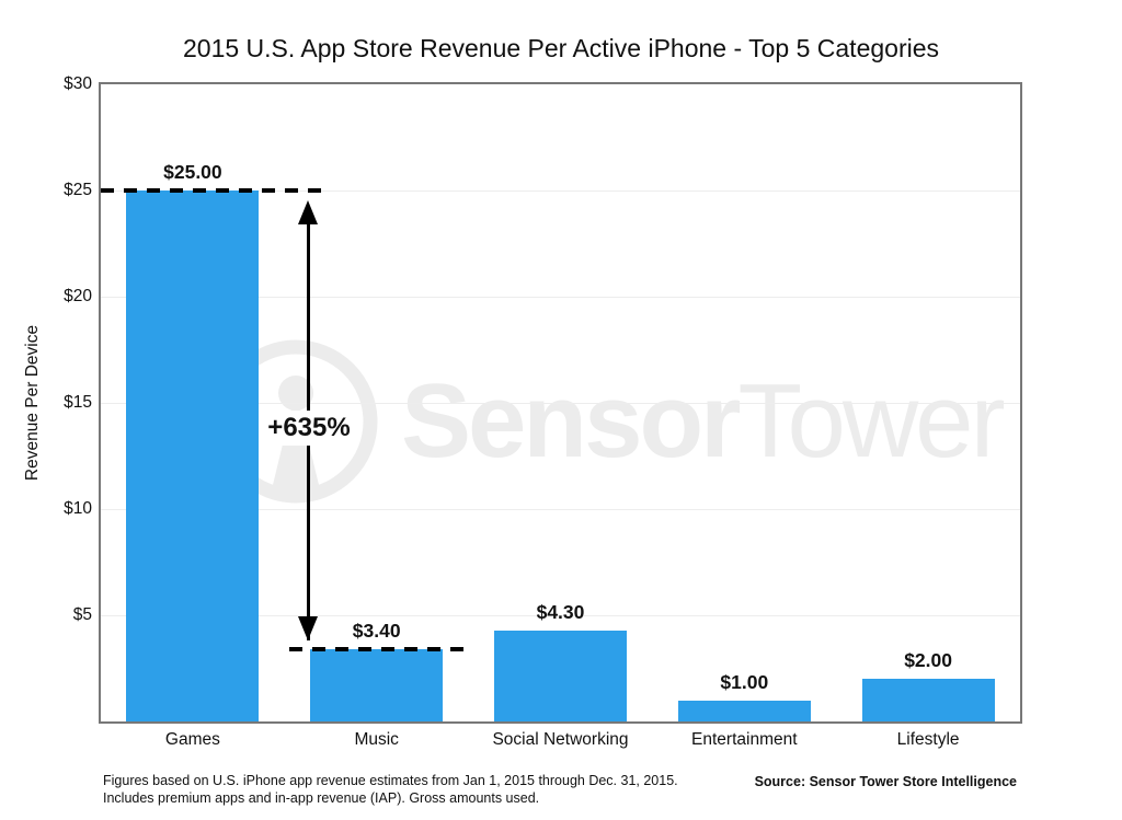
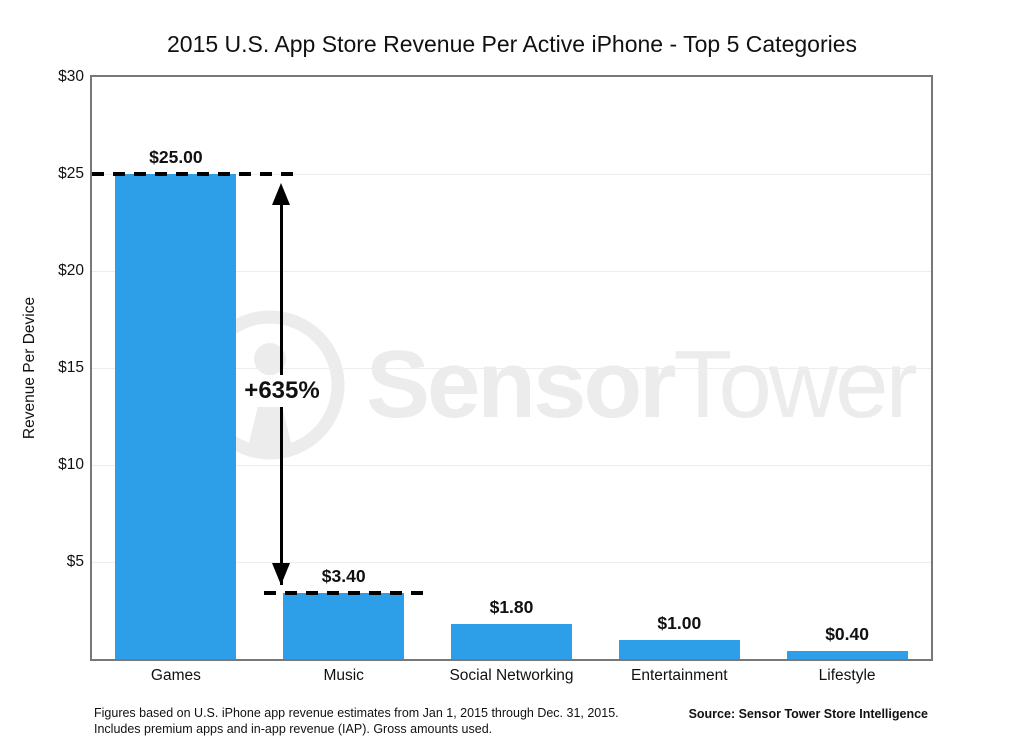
Social Networking: $4.30 -> $1.80
Lifestyle: $2.00 -> $0.40
